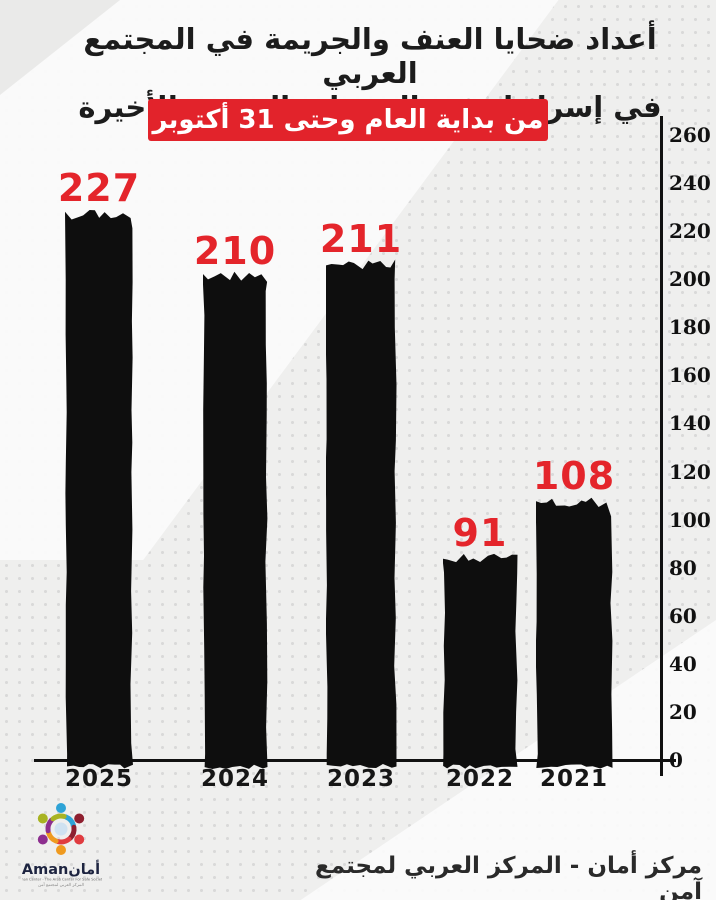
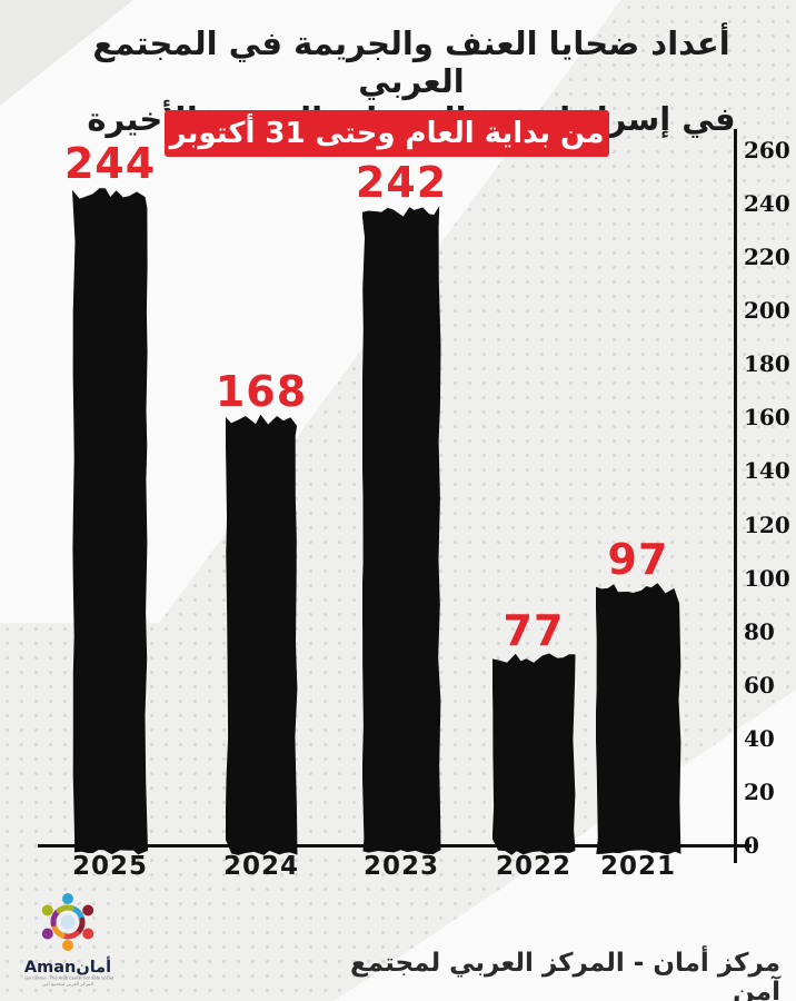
2025: 227 -> 244
2024: 210 -> 168
2023: 211 -> 242
2022: 91 -> 77
2021: 108 -> 97
